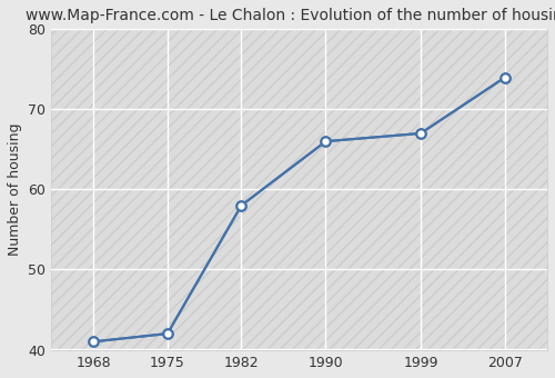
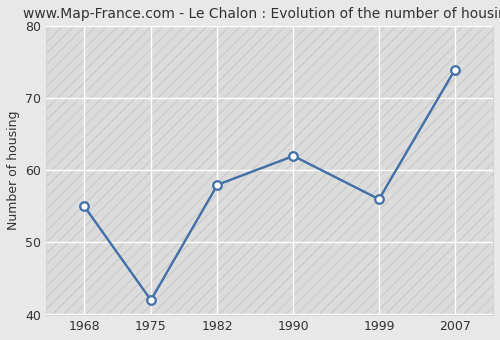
1968: 41 -> 55
1990: 66 -> 62
1999: 67 -> 56
